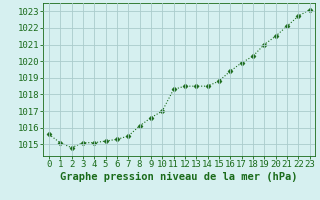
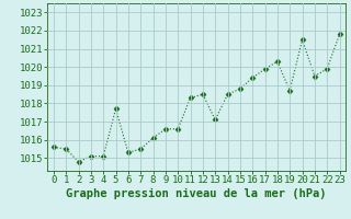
1: 1015.1 -> 1015.5
5: 1015.2 -> 1017.7
10: 1017.0 -> 1016.6
13: 1018.5 -> 1017.1
19: 1021.0 -> 1018.7
21: 1022.1 -> 1019.5
22: 1022.7 -> 1019.9
23: 1023.1 -> 1021.8
